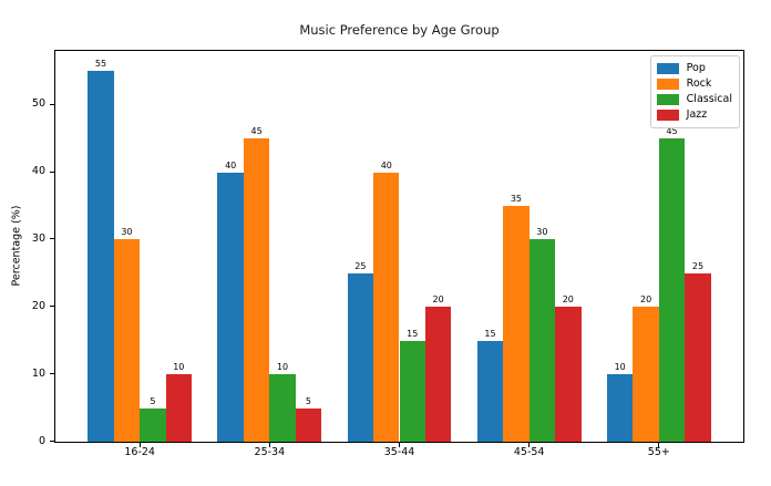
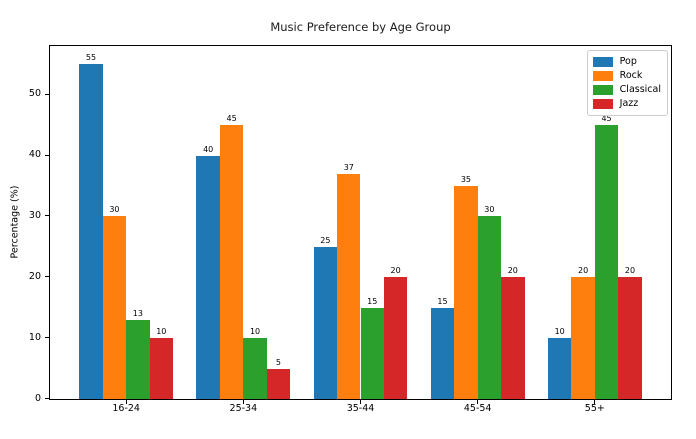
Classical/16-24: 5 -> 13
Rock/35-44: 40 -> 37
Jazz/55+: 25 -> 20
